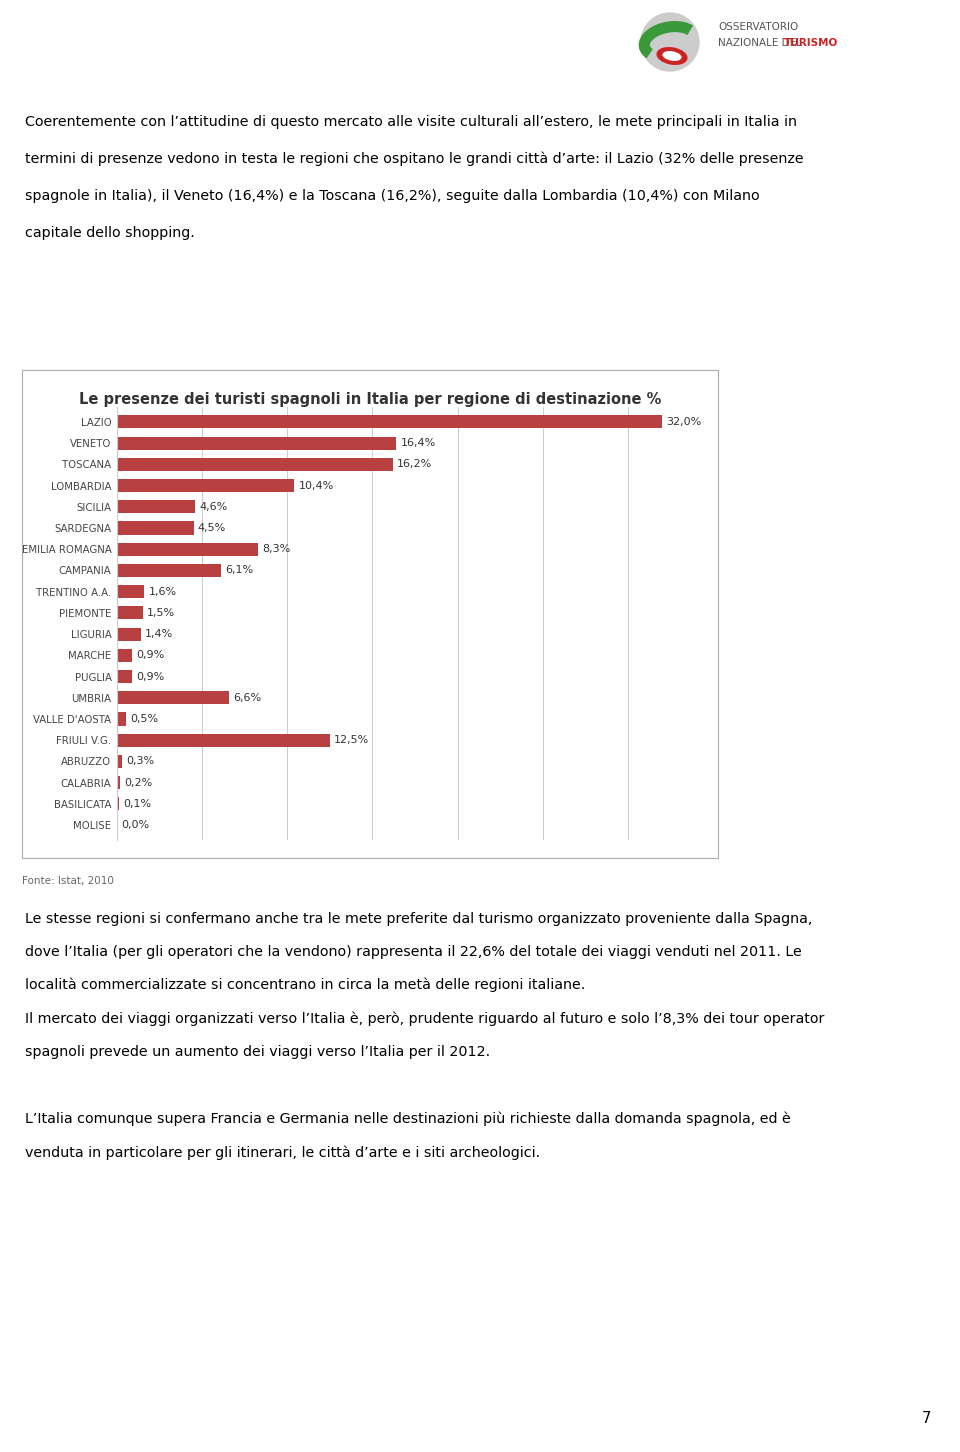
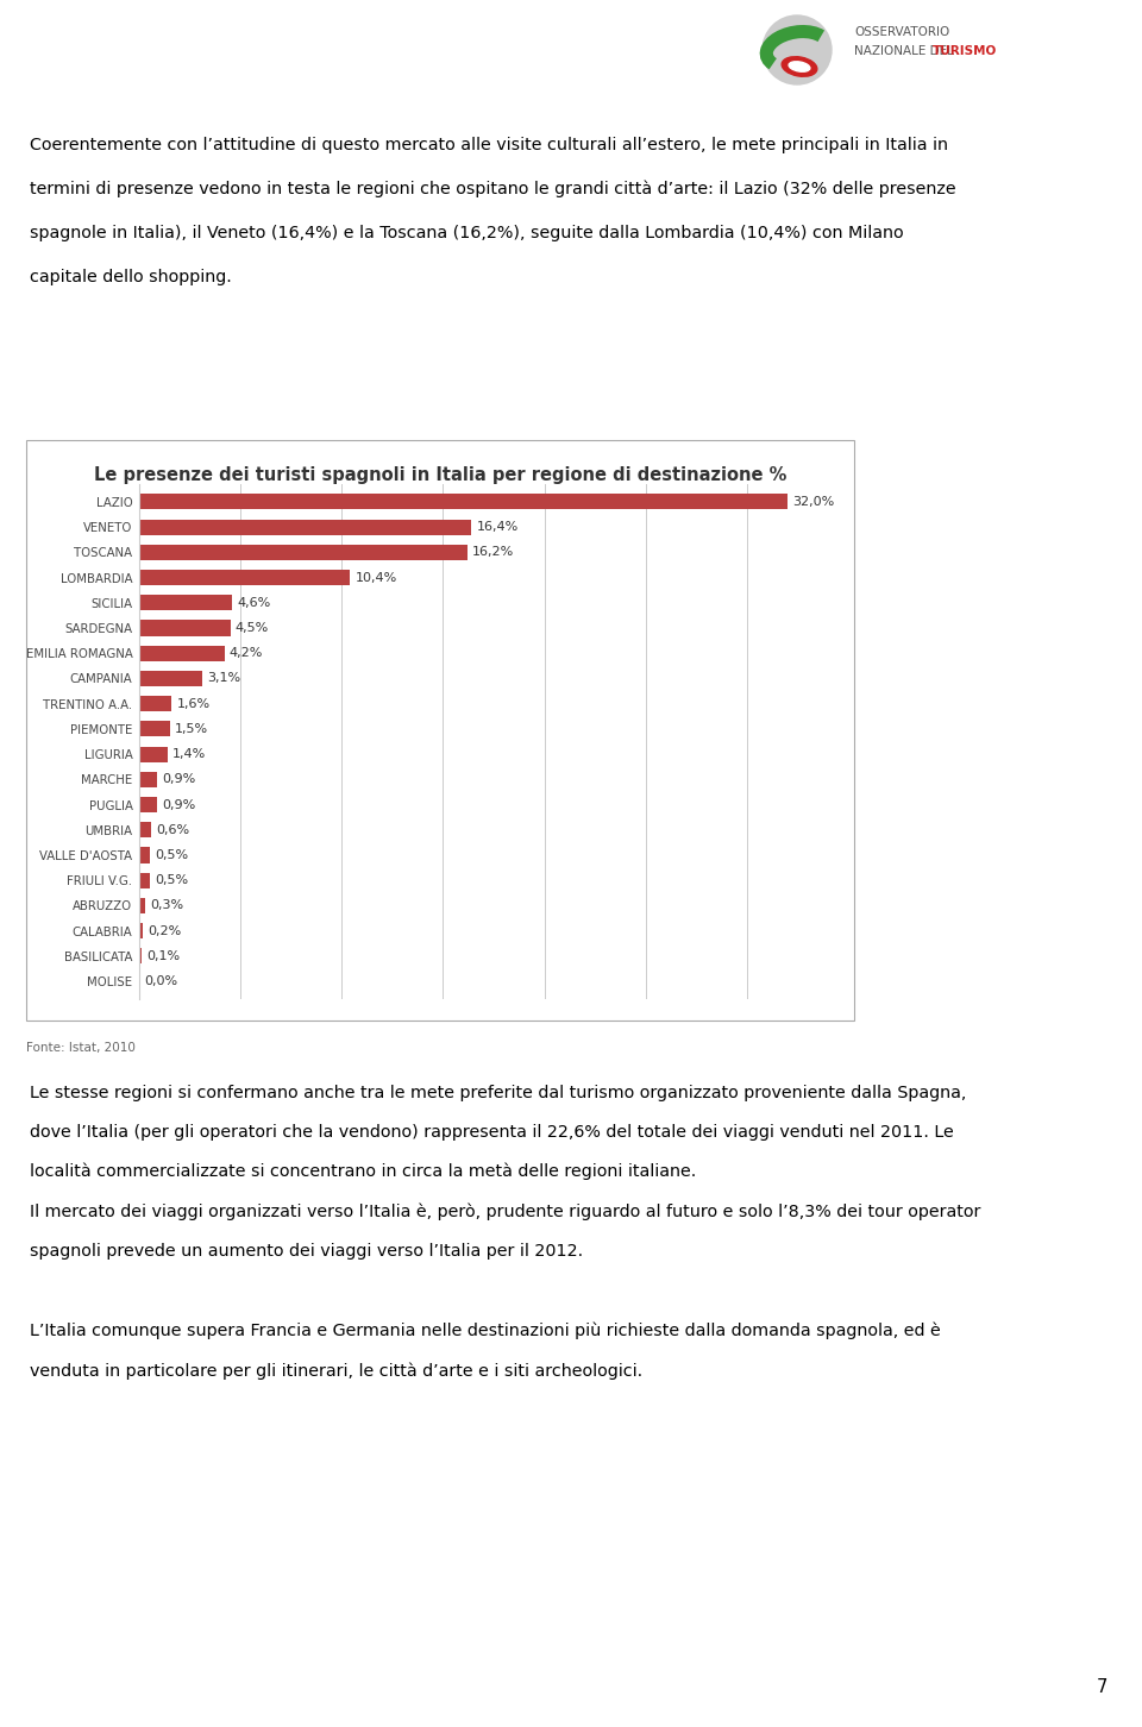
EMILIA ROMAGNA: 8,3% -> 4,2%
CAMPANIA: 6,1% -> 3,1%
UMBRIA: 6,6% -> 0,6%
FRIULI V.G.: 12,5% -> 0,5%
